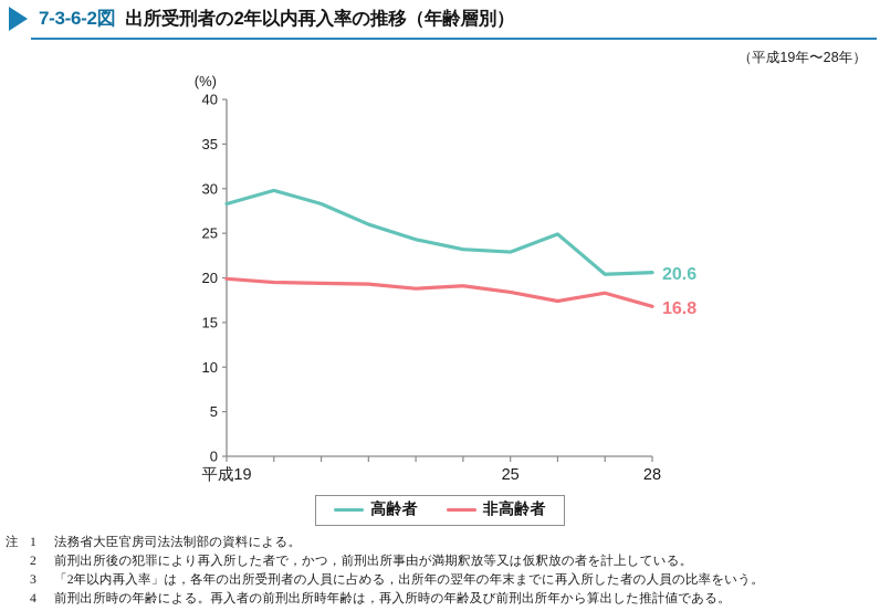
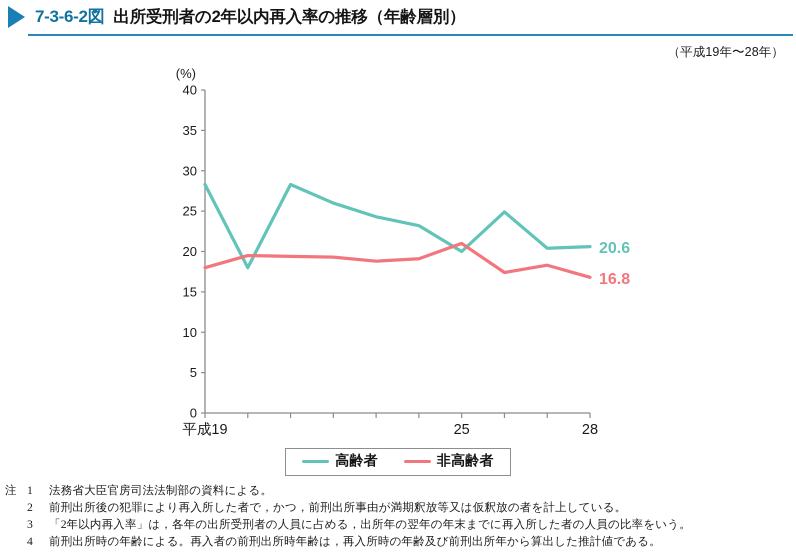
非高齢者/平成19: 20 -> 18
高齢者/20: 30 -> 18
高齢者/25: 23 -> 20
非高齢者/25: 18 -> 21
